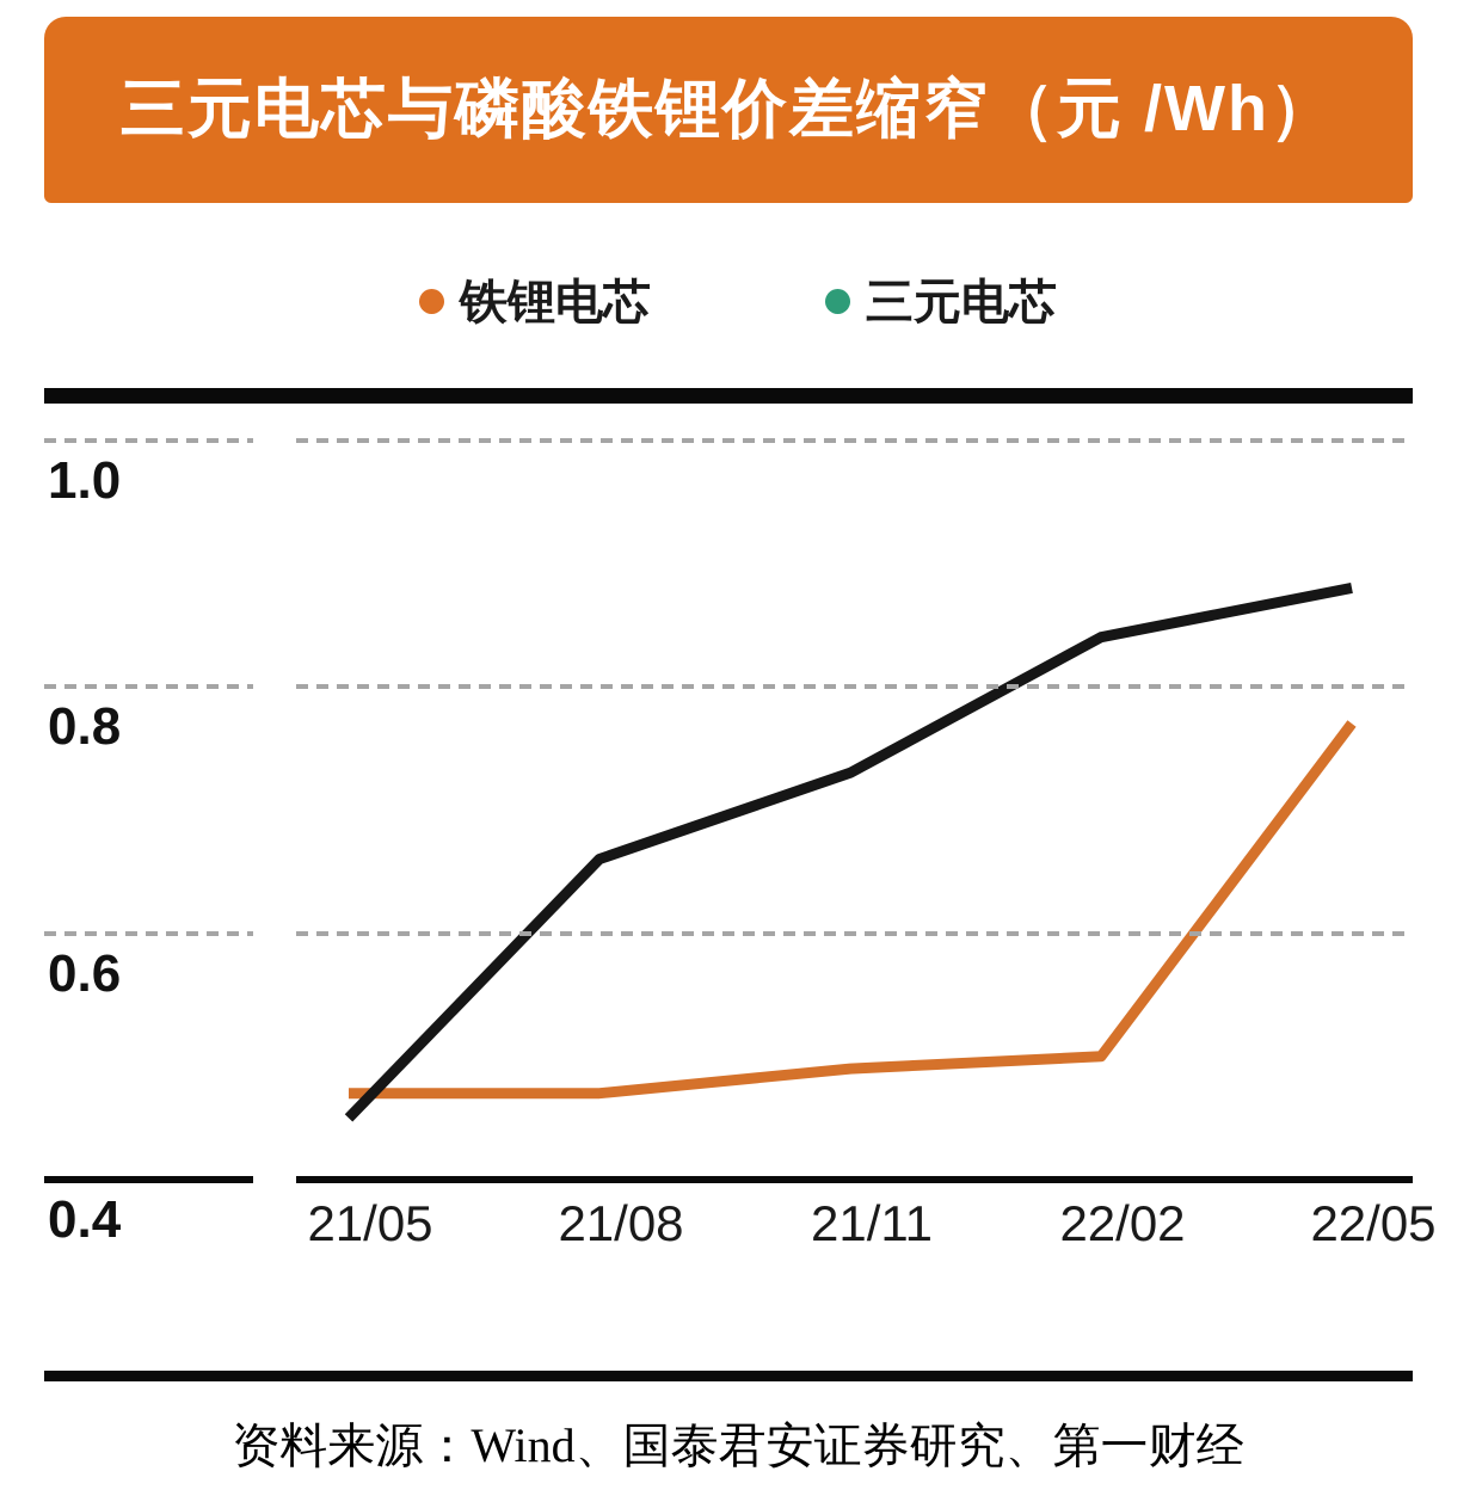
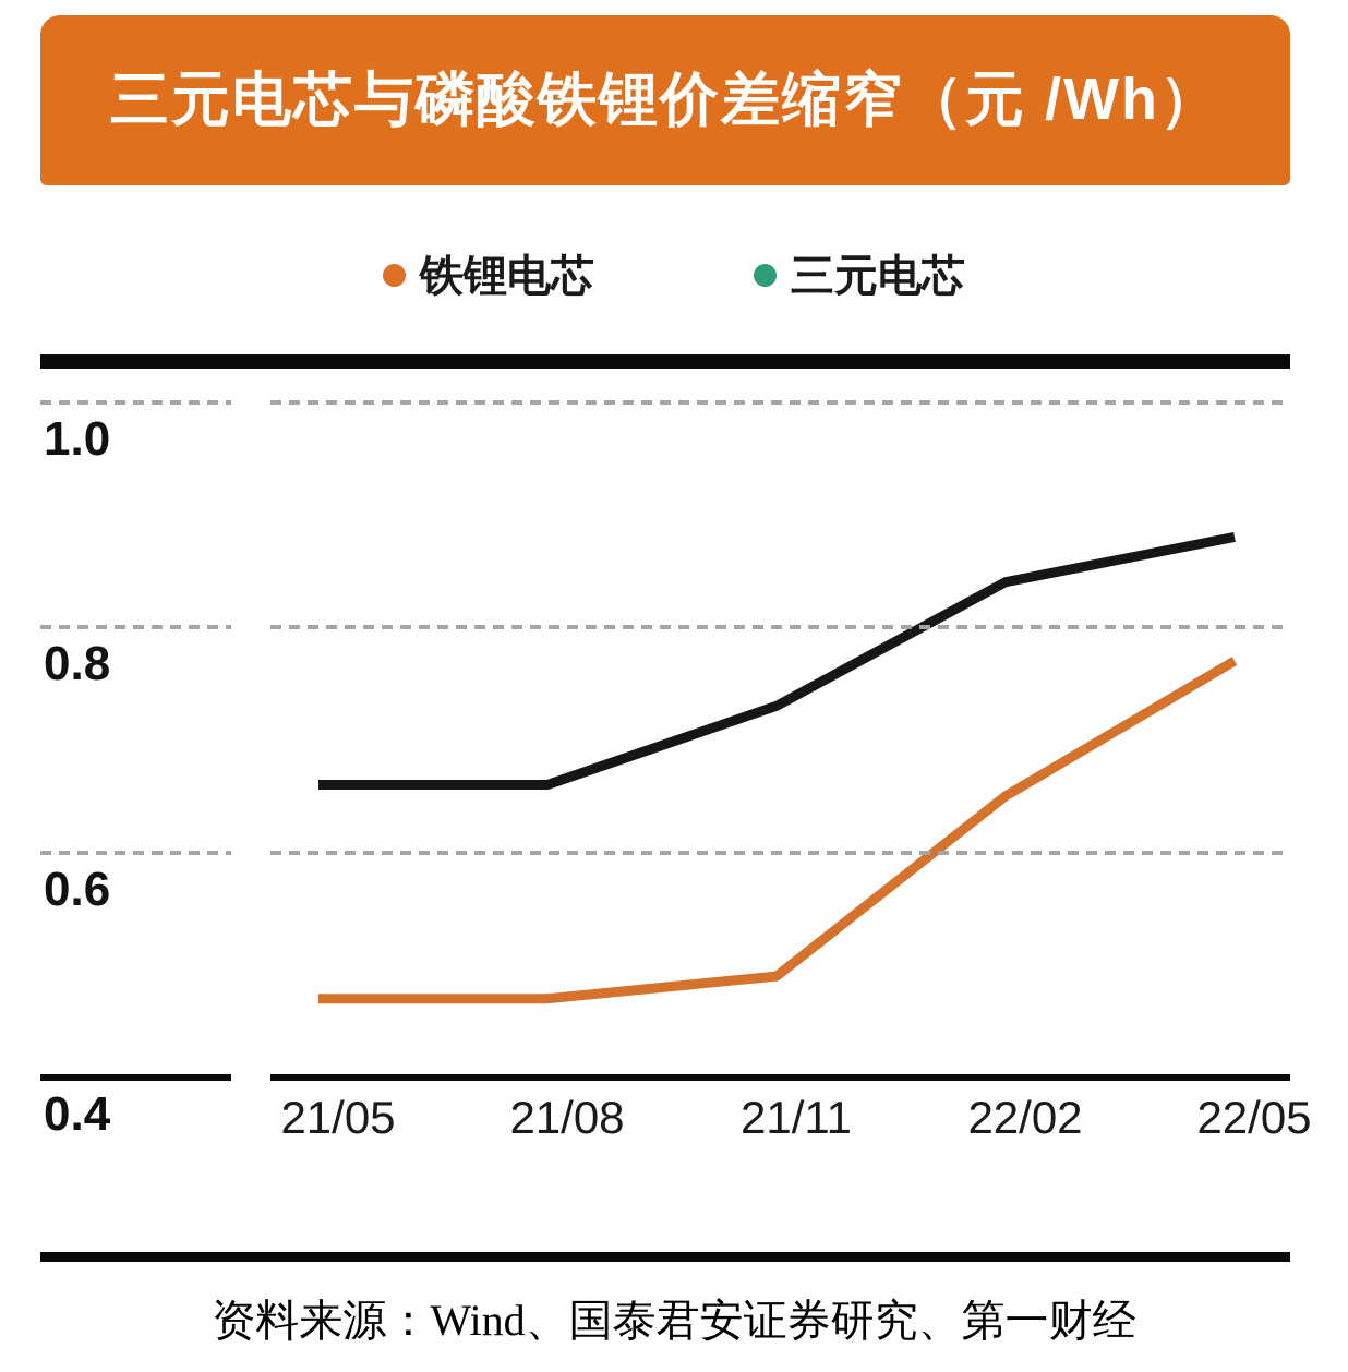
三元电芯/21/05: 0.45 -> 0.66
铁锂电芯/22/02: 0.50 -> 0.65
